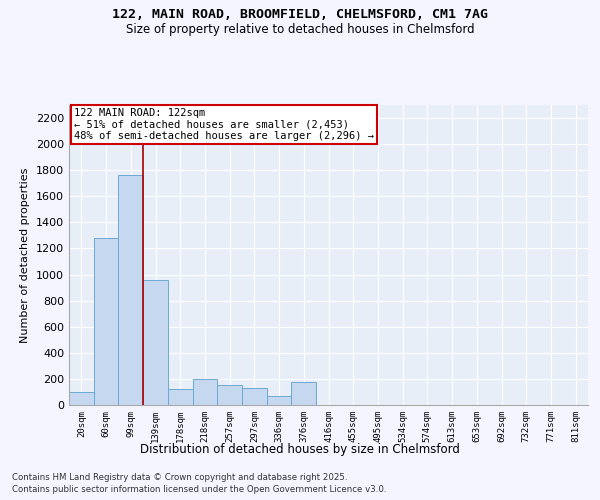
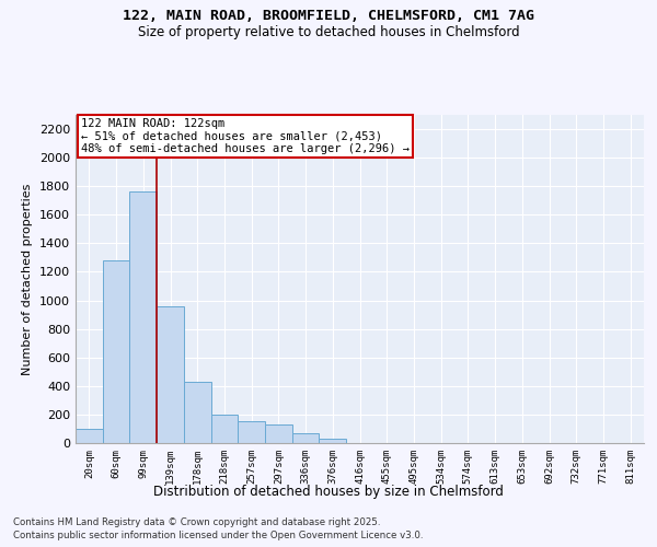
178sqm: 120 -> 430
376sqm: 180 -> 30
